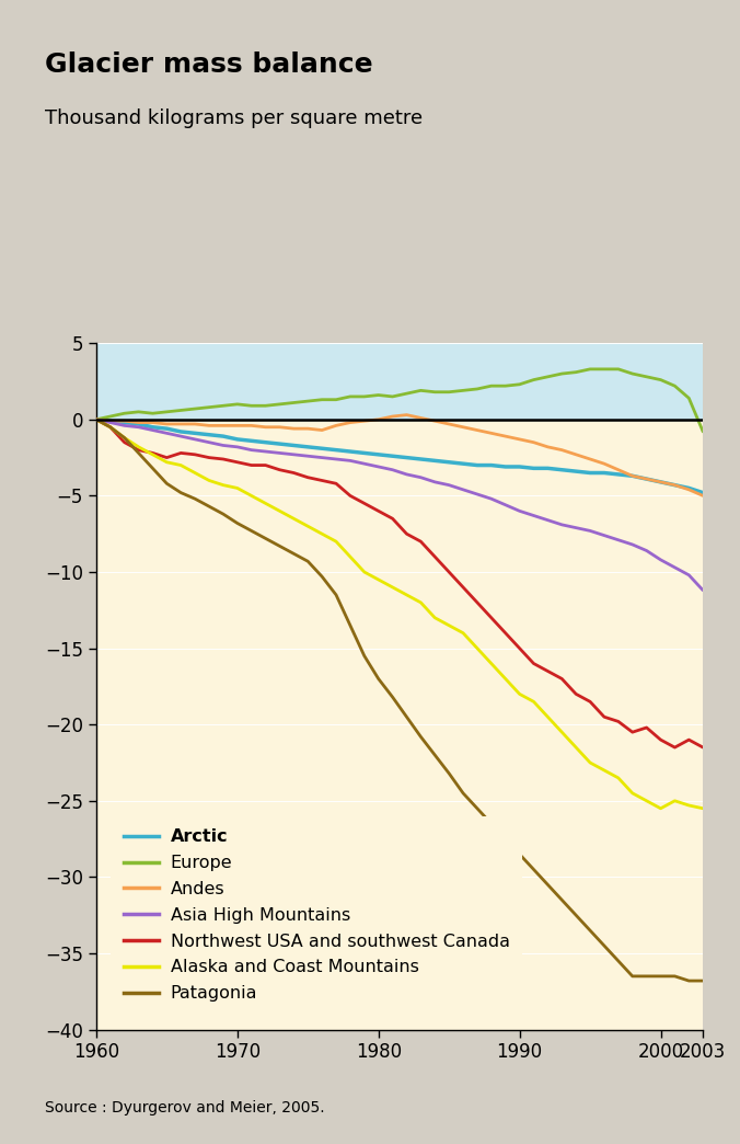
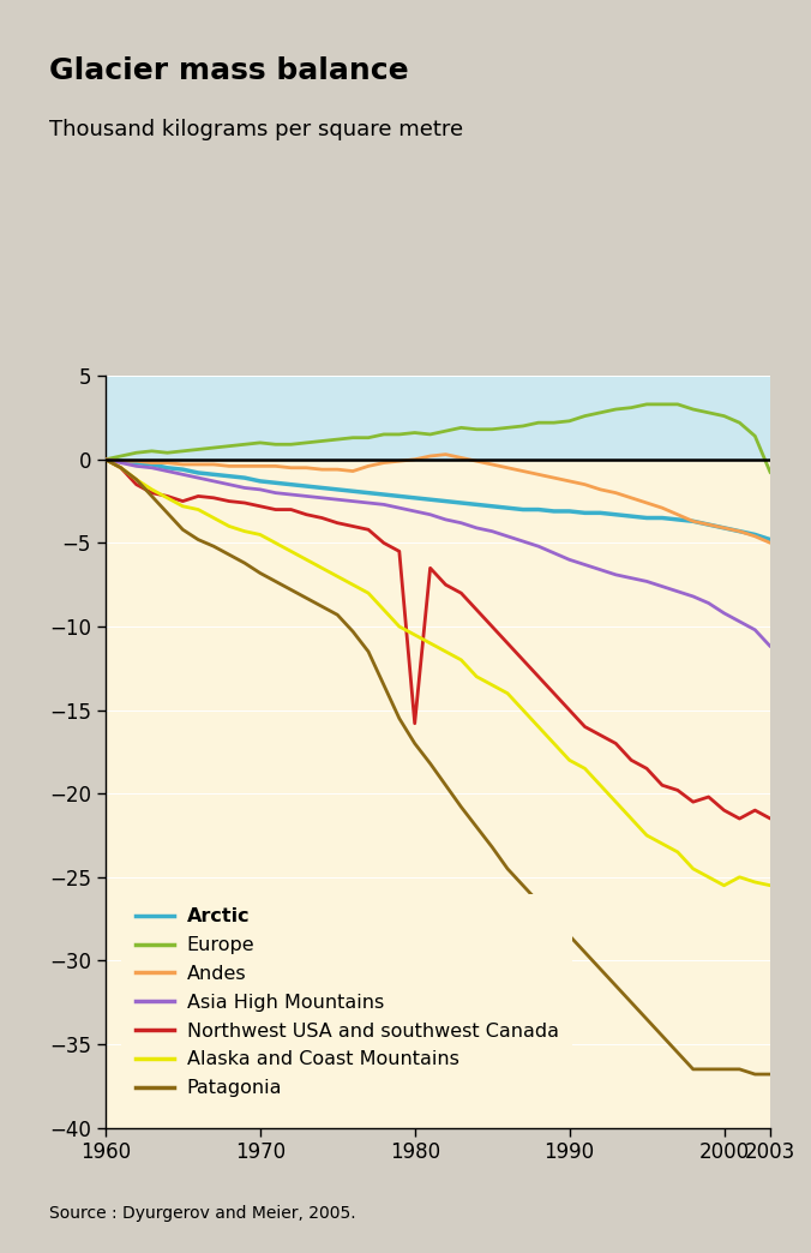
Northwest USA and southwest Canada/1980: -6.0 -> -15.8
